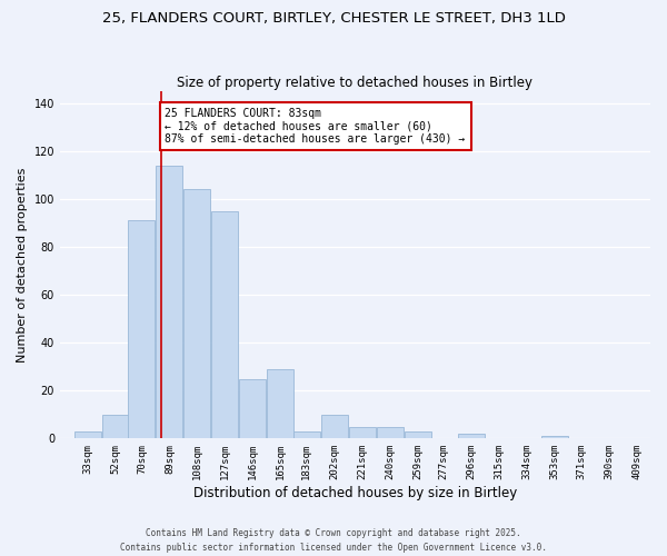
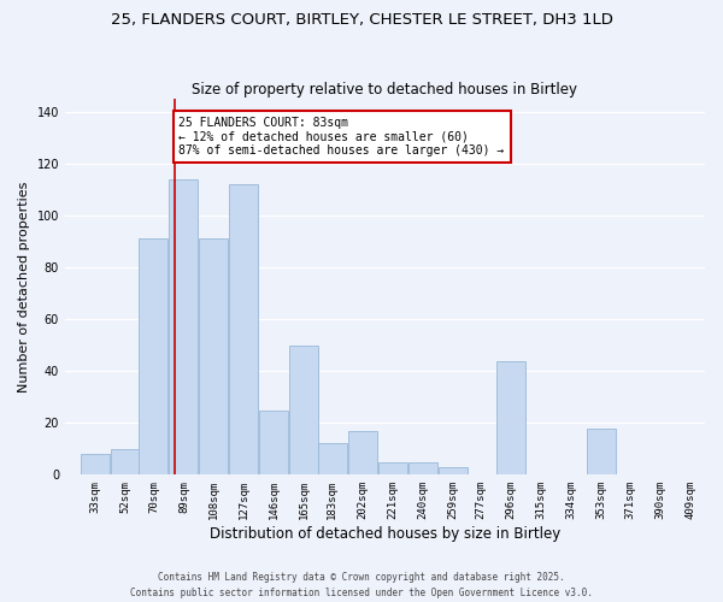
33sqm: 3 -> 8
108sqm: 104 -> 91
127sqm: 95 -> 112
165sqm: 29 -> 50
183sqm: 3 -> 12
202sqm: 10 -> 17
296sqm: 2 -> 44
353sqm: 1 -> 18
